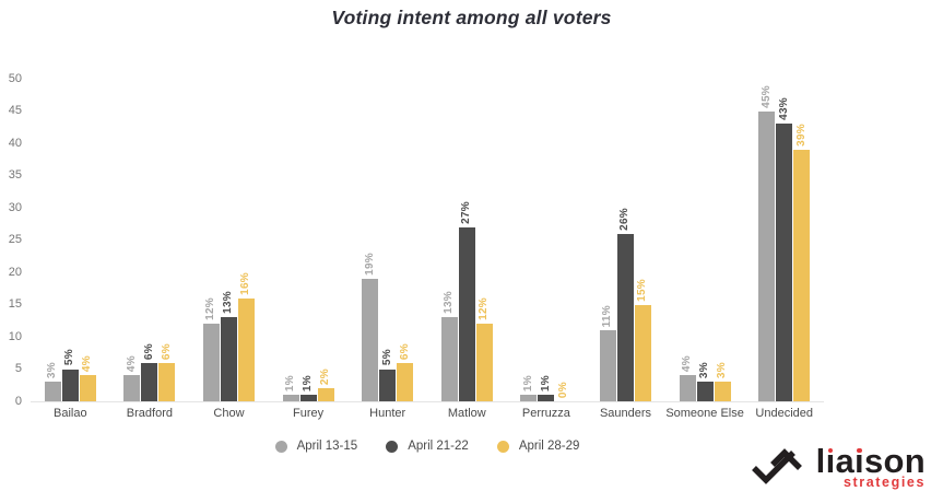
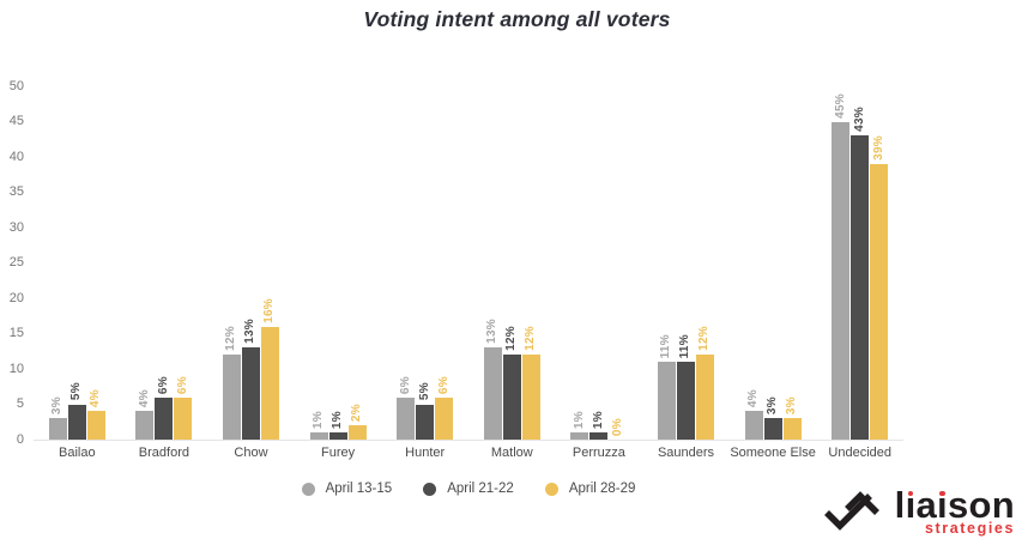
April 13-15/Hunter: 19% -> 6%
April 21-22/Matlow: 27% -> 12%
April 21-22/Saunders: 26% -> 11%
April 28-29/Saunders: 15% -> 12%
